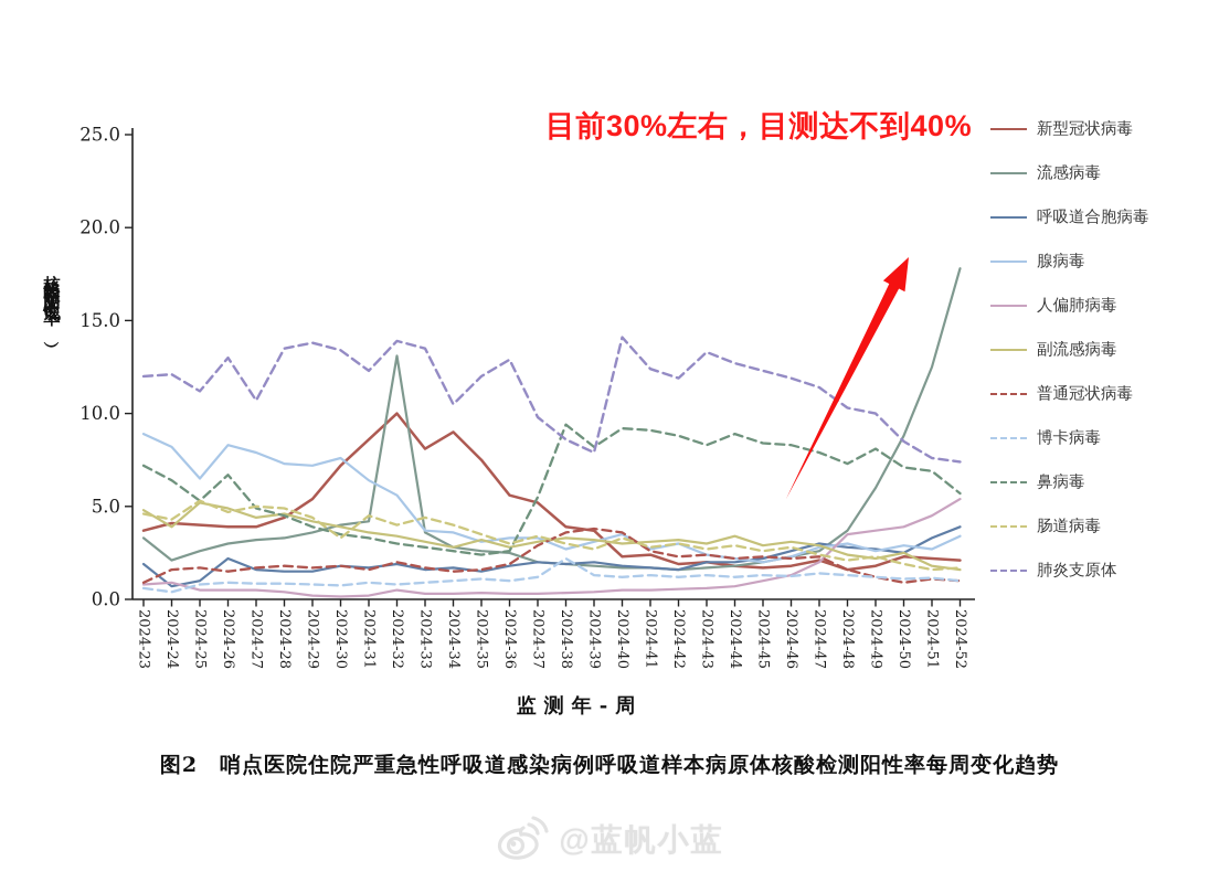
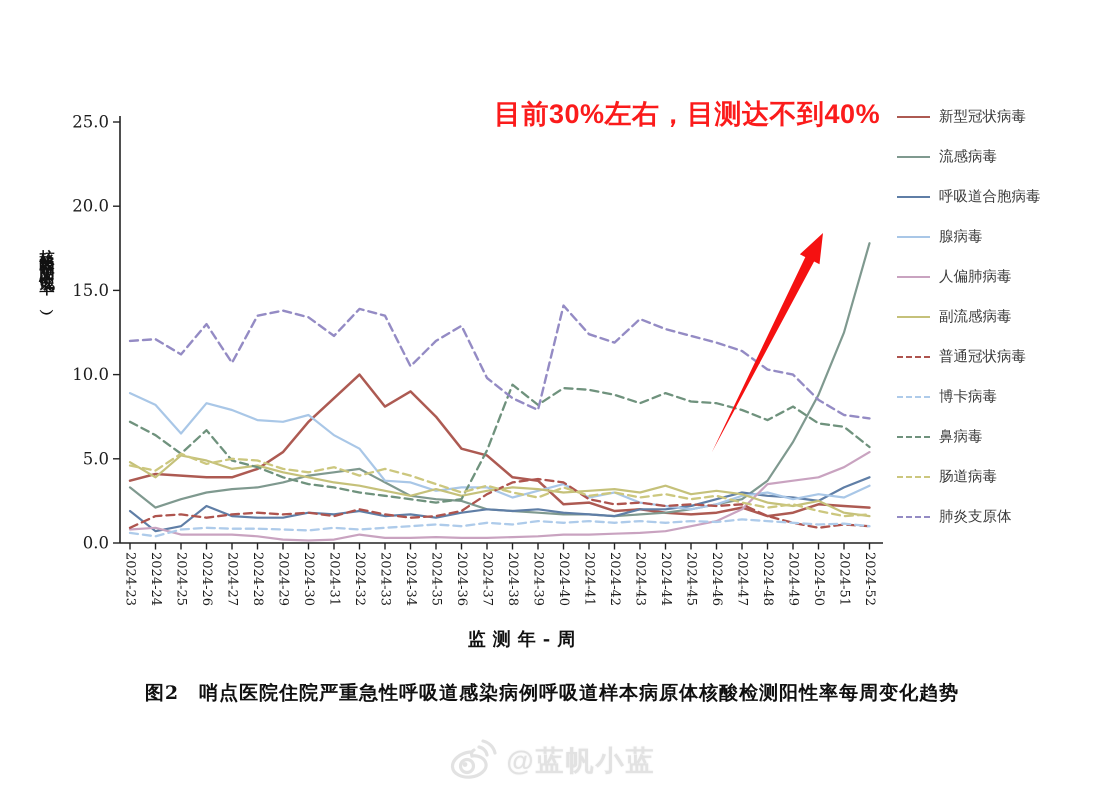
肠道病毒/2024-30: 3.3 -> 4.2
流感病毒/2024-32: 13.1 -> 4.4
博卡病毒/2024-38: 2.2 -> 1.1
